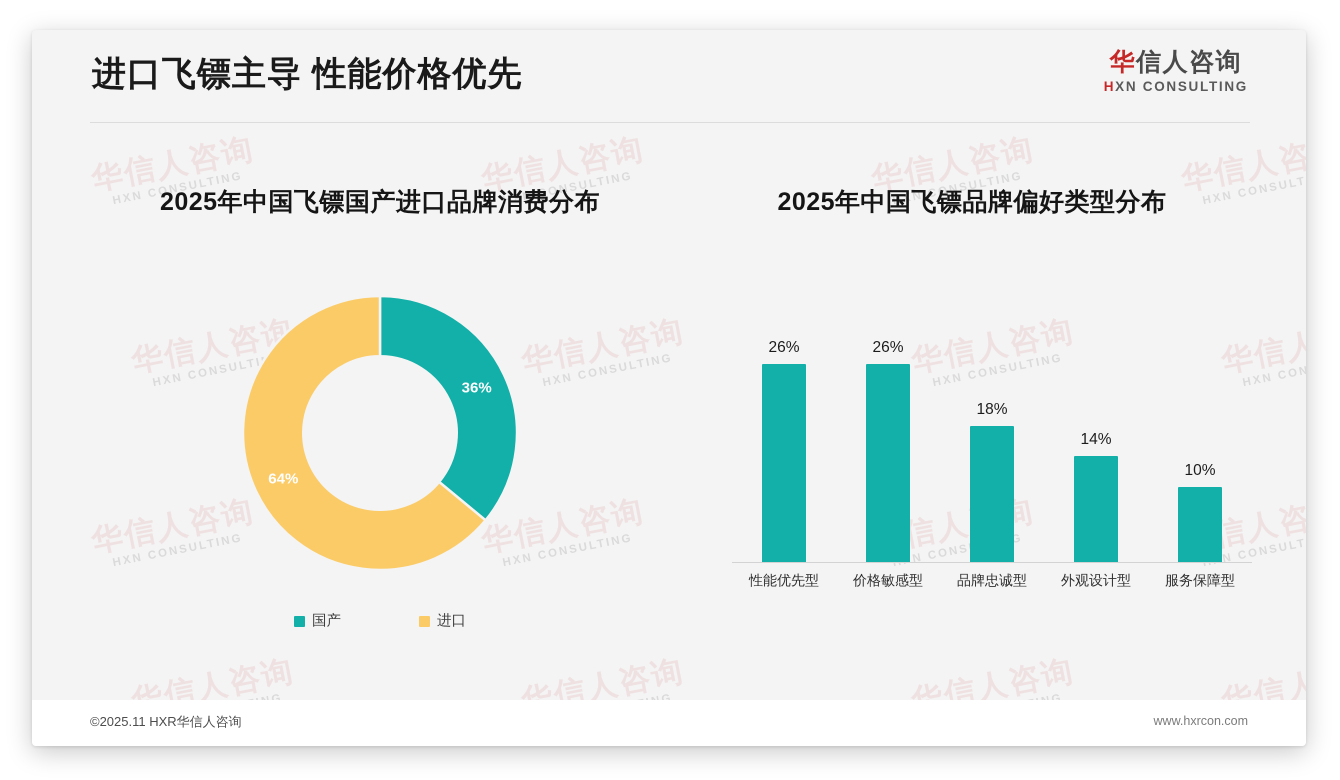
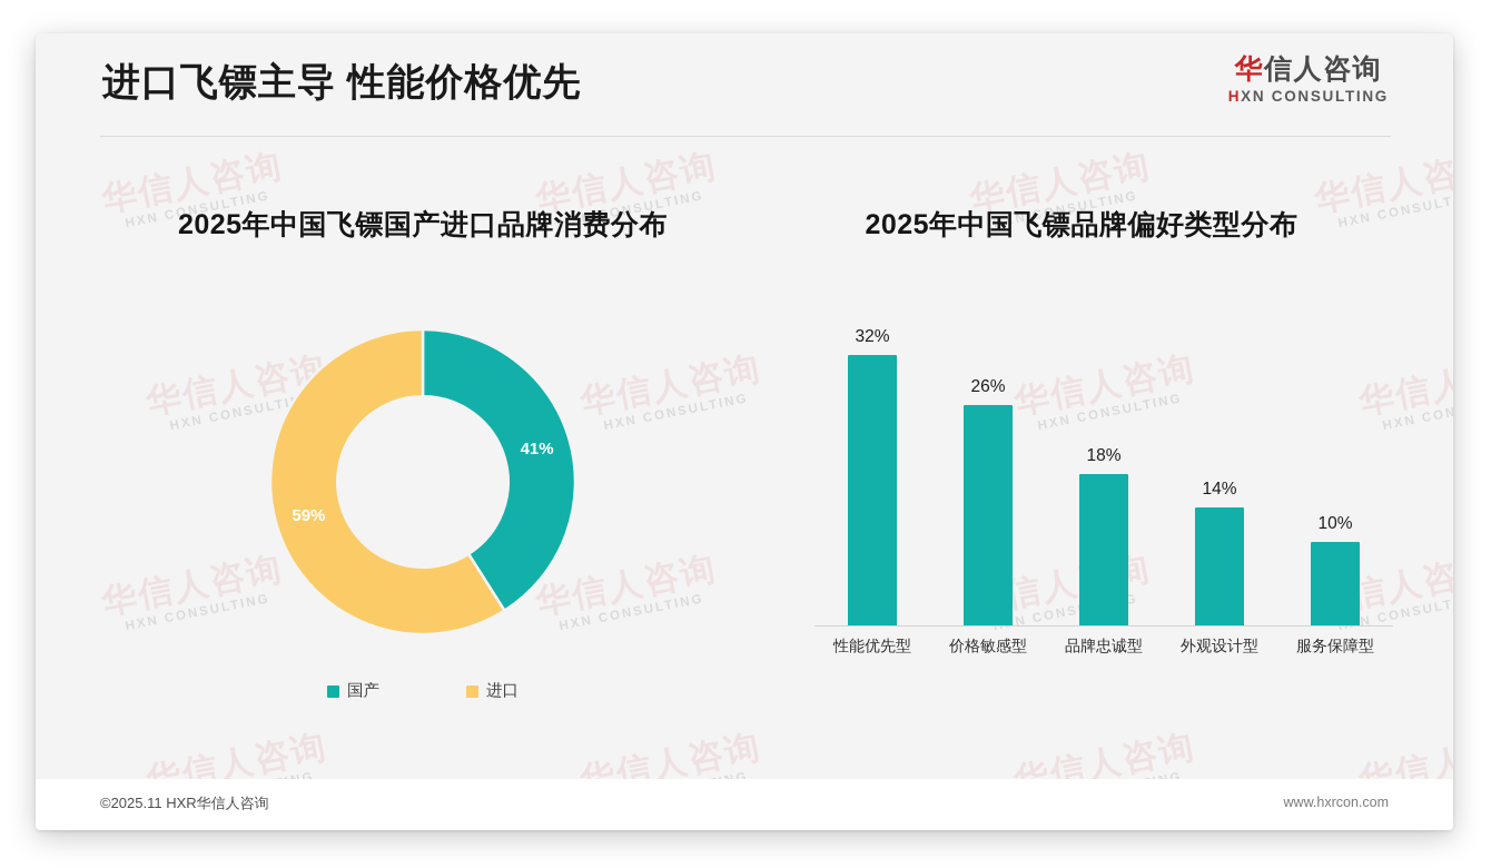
2025年中国飞镖国产进口品牌消费分布/国产: 36% -> 41%
2025年中国飞镖国产进口品牌消费分布/进口: 64% -> 59%
2025年中国飞镖品牌偏好类型分布/性能优先型: 26% -> 32%
